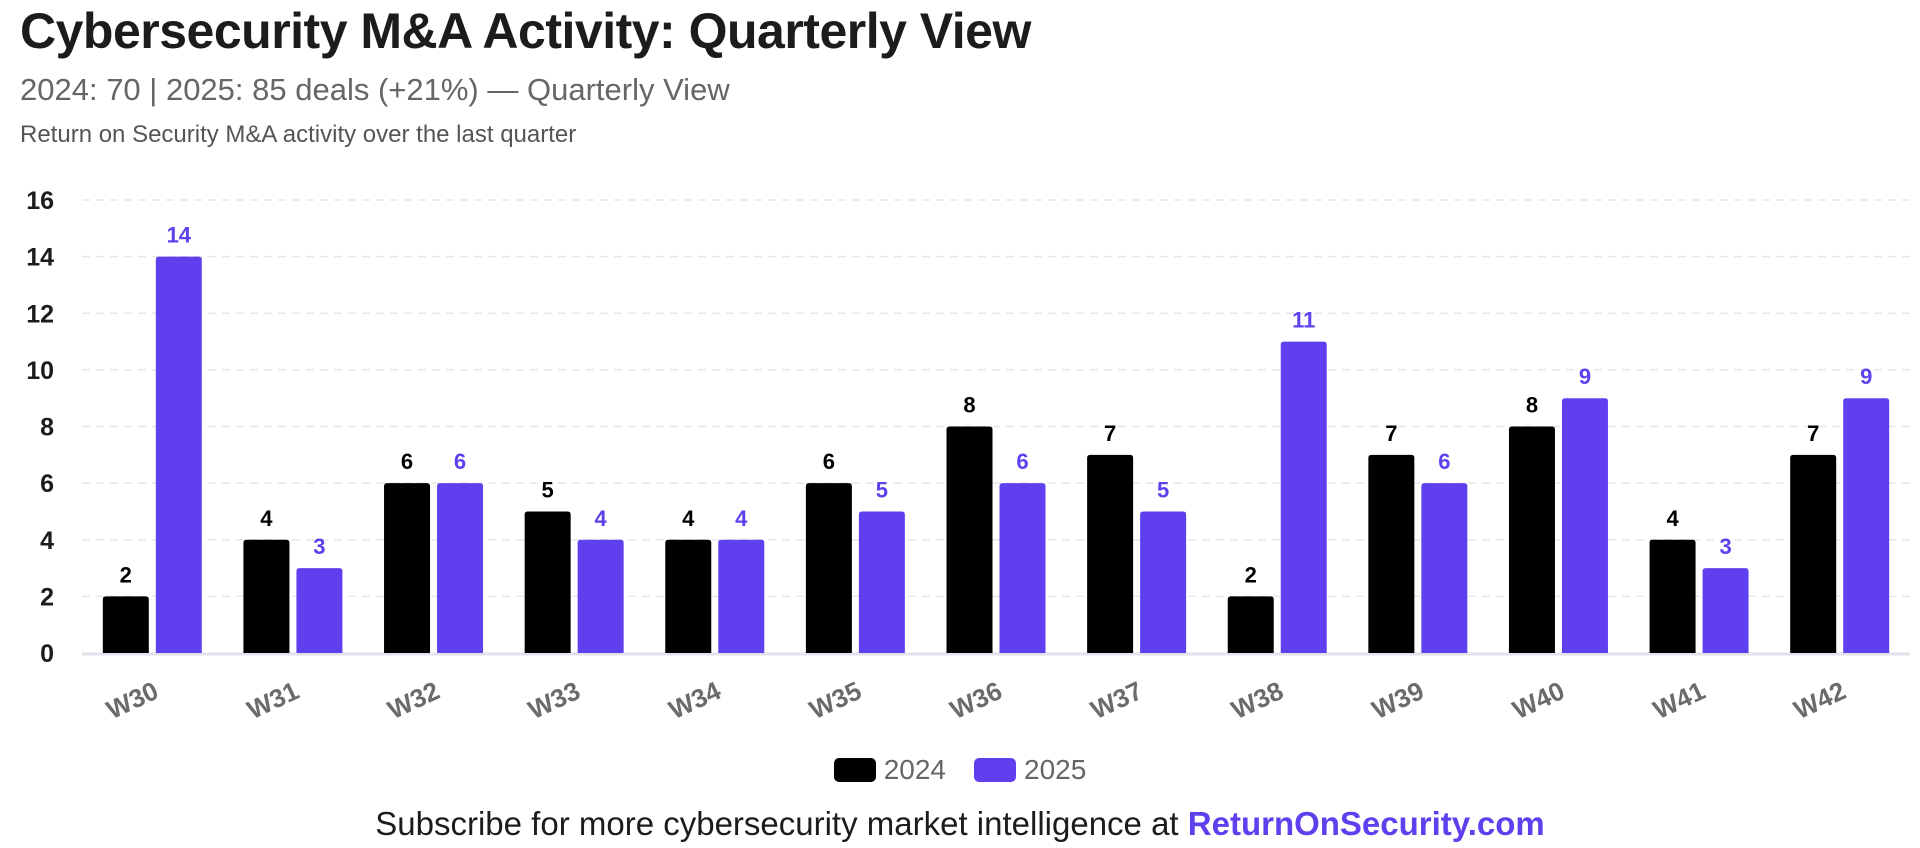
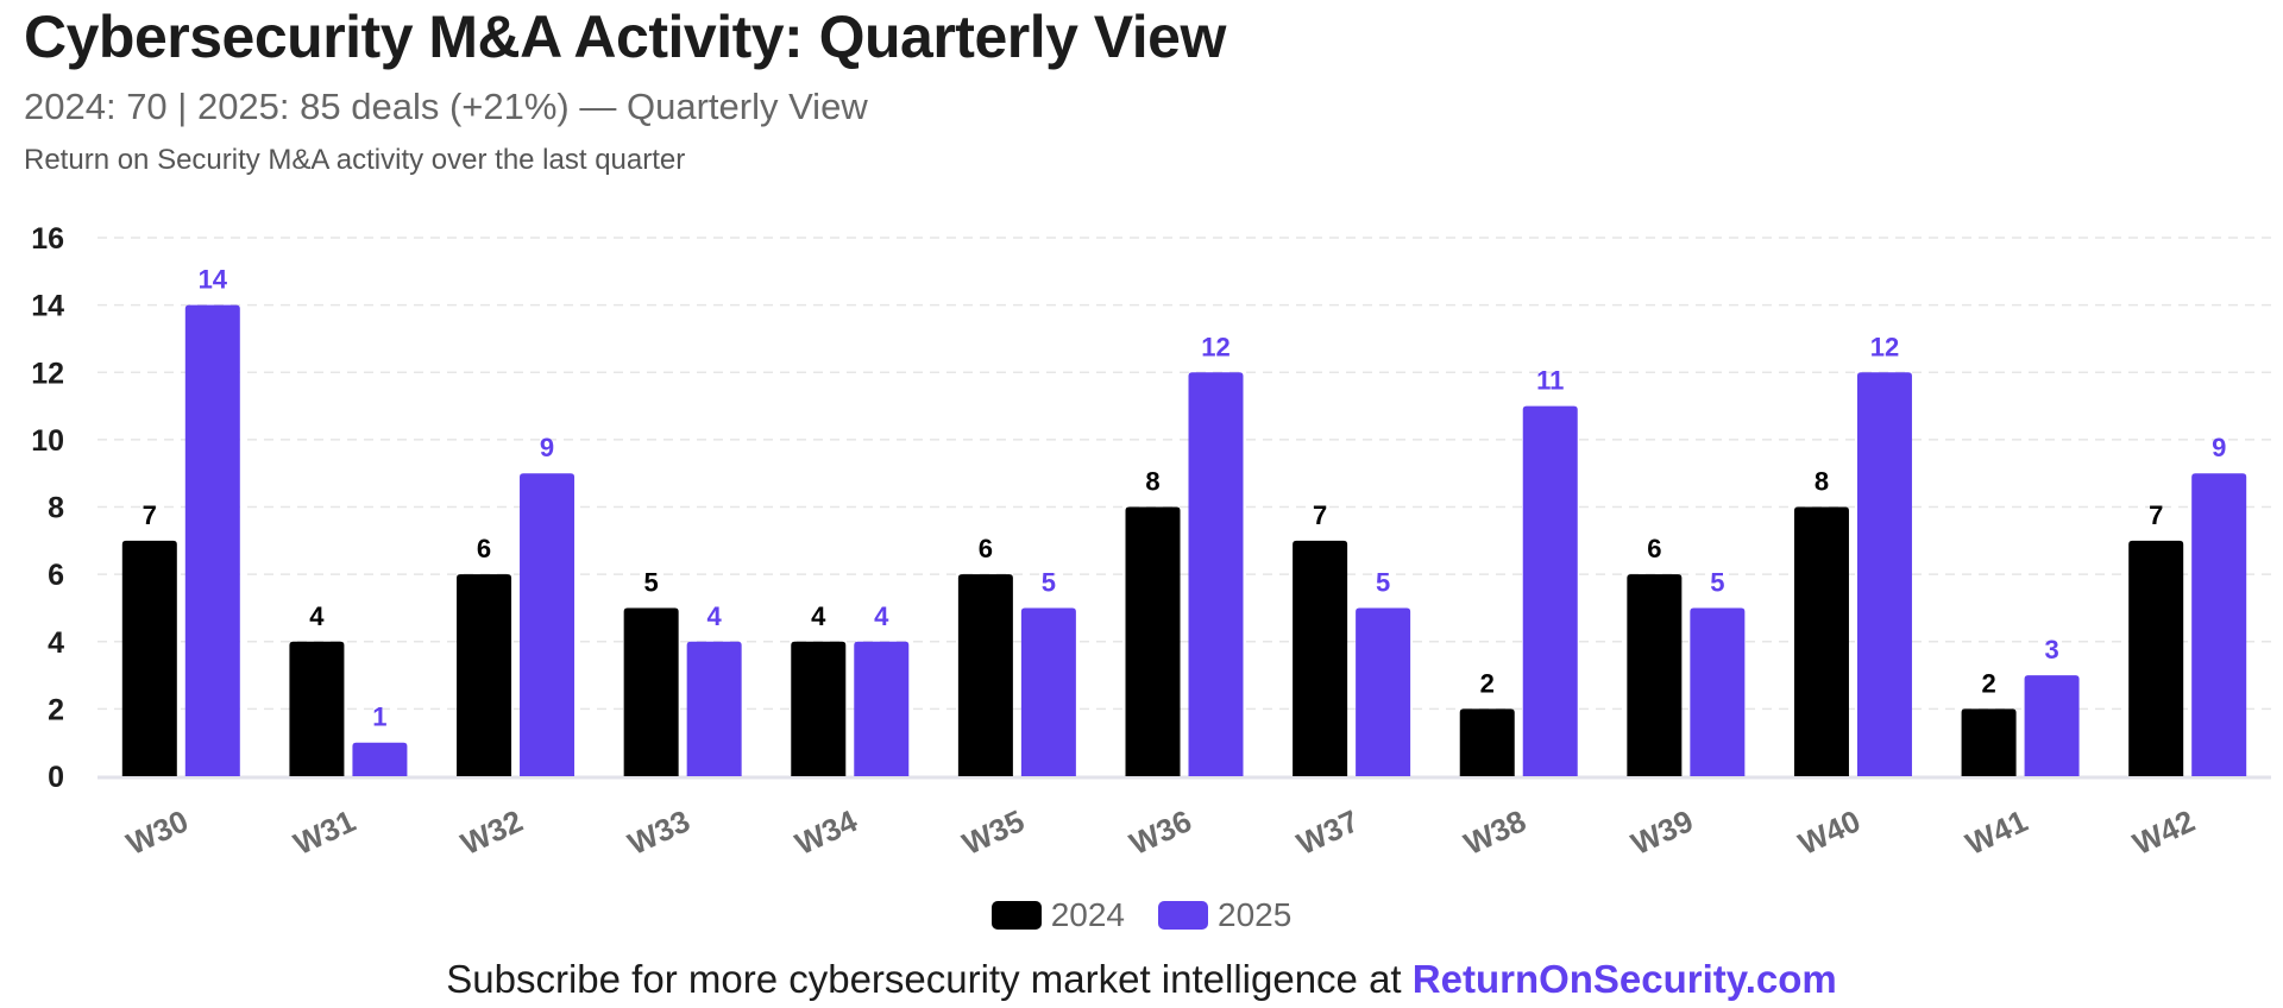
2024/W30: 2 -> 7
2025/W31: 3 -> 1
2025/W32: 6 -> 9
2025/W36: 6 -> 12
2024/W39: 7 -> 6
2025/W39: 6 -> 5
2025/W40: 9 -> 12
2024/W41: 4 -> 2
